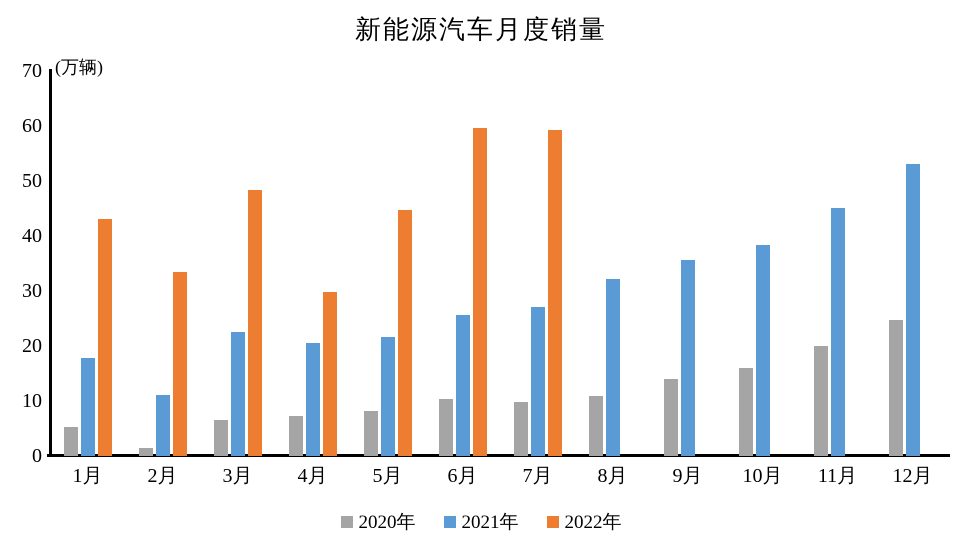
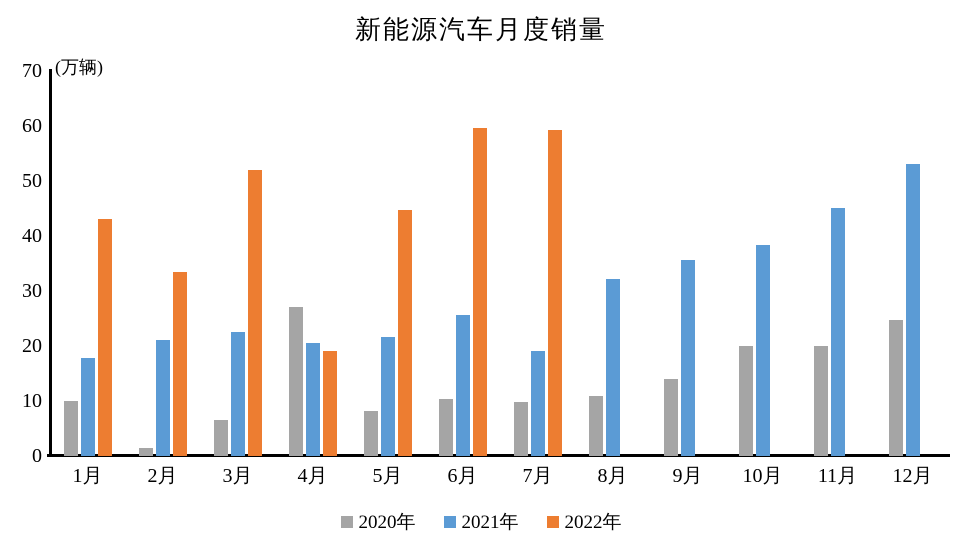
2020年/1月: 5 -> 10
2021年/2月: 11 -> 21
2022年/3月: 48 -> 52
2020年/4月: 7 -> 27
2022年/4月: 30 -> 19
2021年/7月: 27 -> 19
2020年/10月: 16 -> 20
